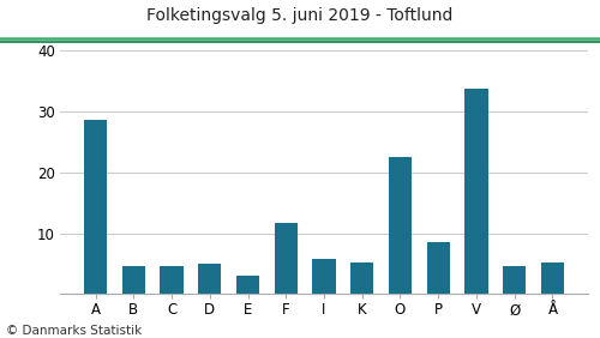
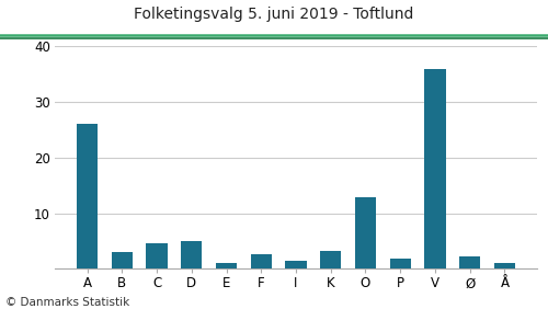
A: 28.6 -> 26.1
B: 4.6 -> 3.0
E: 3.0 -> 1.0
F: 11.6 -> 2.7
I: 5.8 -> 1.5
K: 5.2 -> 3.2
O: 22.6 -> 12.8
P: 8.6 -> 1.8
V: 33.8 -> 36.0
Ø: 4.6 -> 2.3
Å: 5.2 -> 1.0
